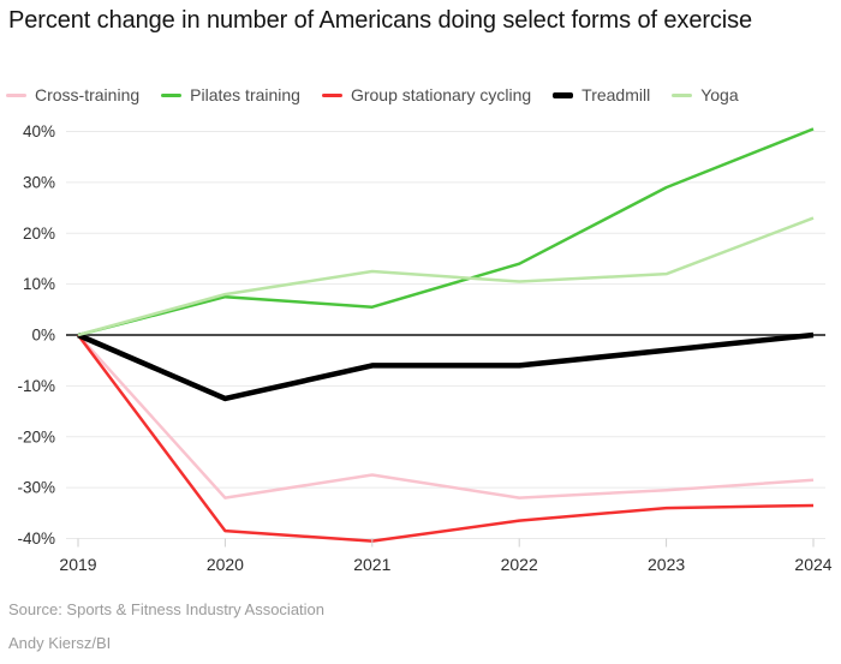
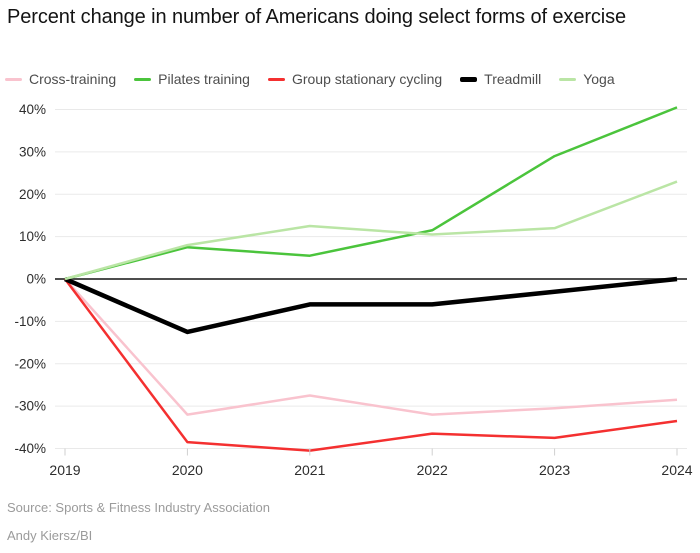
Pilates training/2022: 14% -> 12%
Group stationary cycling/2023: -34% -> -38%
